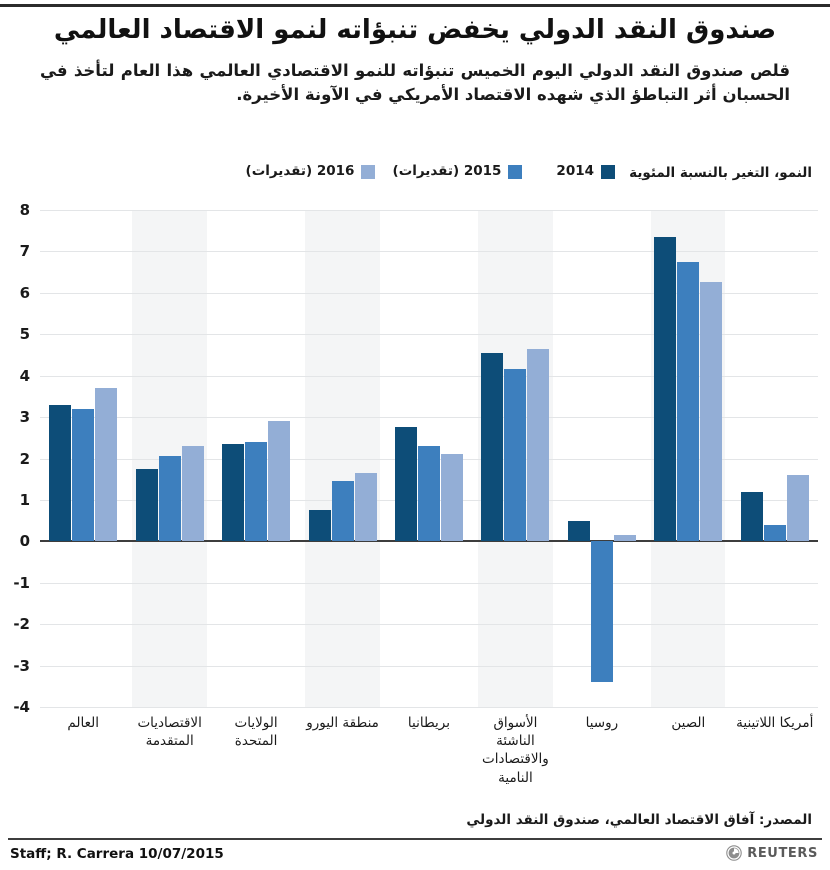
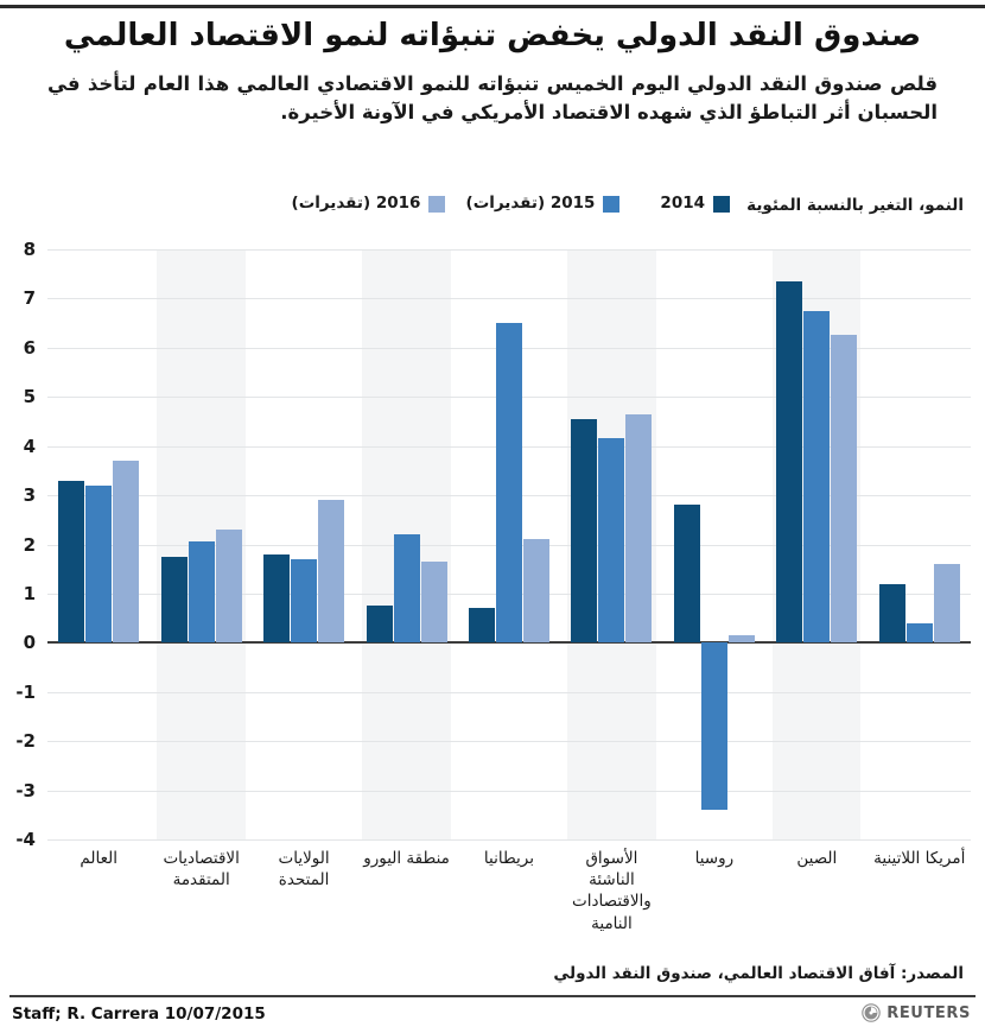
2014/الولايات المتحدة: 2.4 -> 1.8
2015 (تقديرات)/الولايات المتحدة: 2.4 -> 1.7
2015 (تقديرات)/منطقة اليورو: 1.4 -> 2.2
2014/بريطانيا: 2.8 -> 0.7
2015 (تقديرات)/بريطانيا: 2.3 -> 6.5
2014/روسيا: 0.5 -> 2.8
